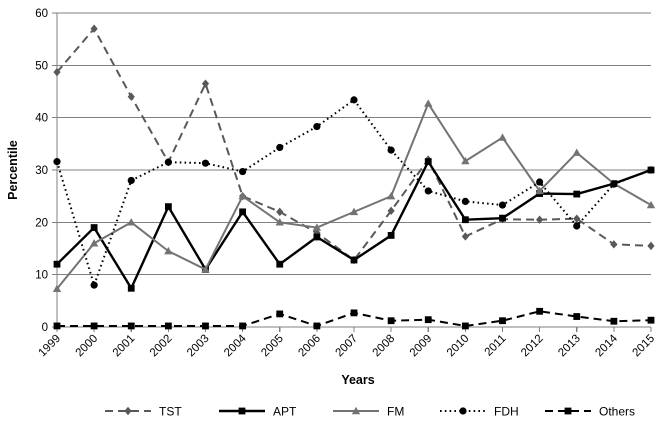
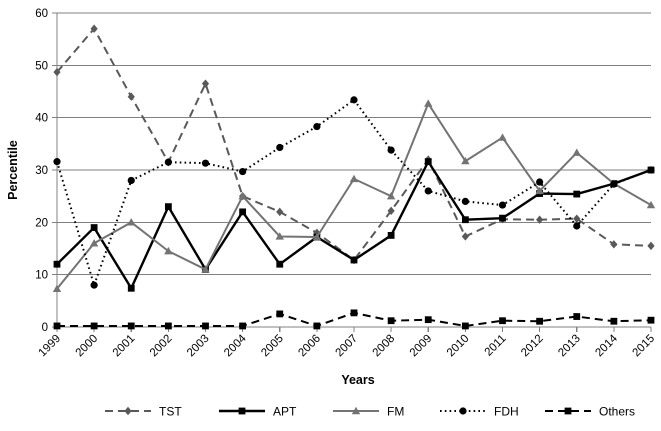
FM/2005: 20 -> 17
FM/2006: 19 -> 17
FM/2007: 22 -> 28
Others/2012: 3 -> 1
